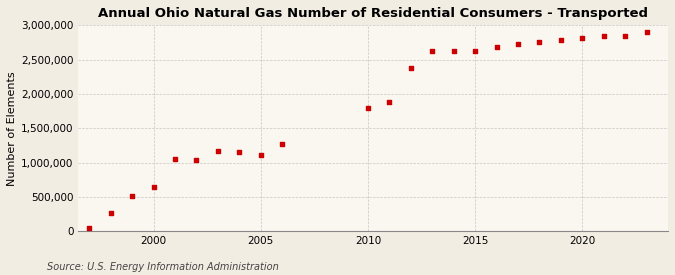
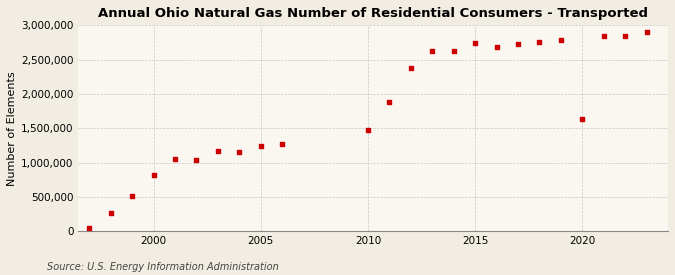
2000: 650,000 -> 820,000
2005: 1,110,000 -> 1,240,000
2010: 1,790,000 -> 1,480,000
2015: 2,620,000 -> 2,740,000
2020: 2,820,000 -> 1,640,000
